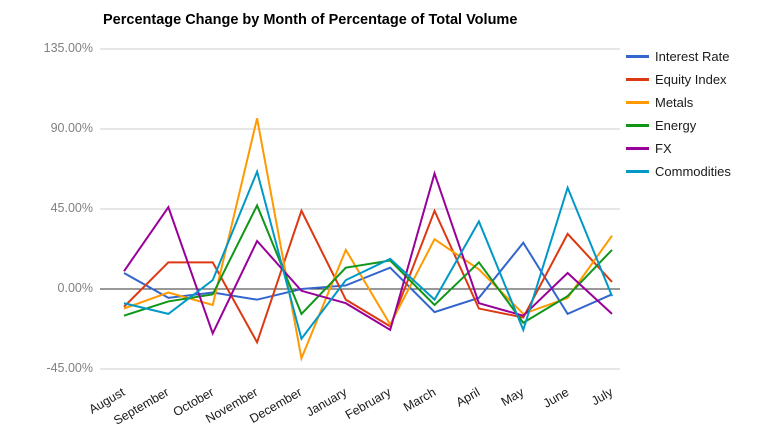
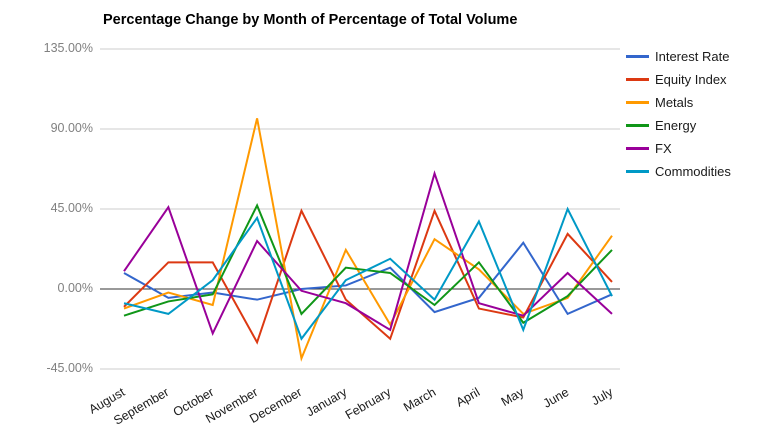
Commodities/November: 66% -> 40%
Equity Index/February: -21% -> -28%
Energy/February: 16% -> 9%
Commodities/June: 57% -> 45%
